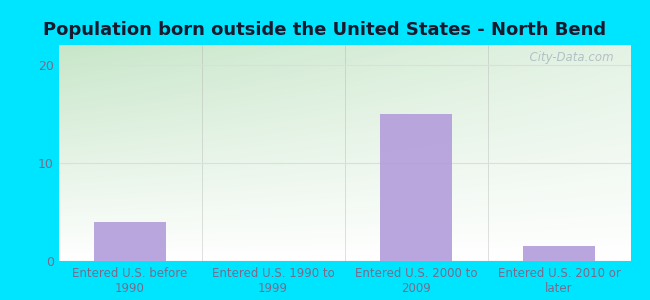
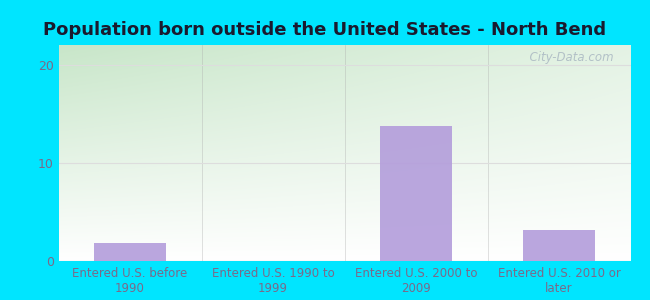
Entered U.S. before 1990: 4.0 -> 1.8
Entered U.S. 2000 to 2009: 15.0 -> 13.8
Entered U.S. 2010 or later: 1.5 -> 3.2
